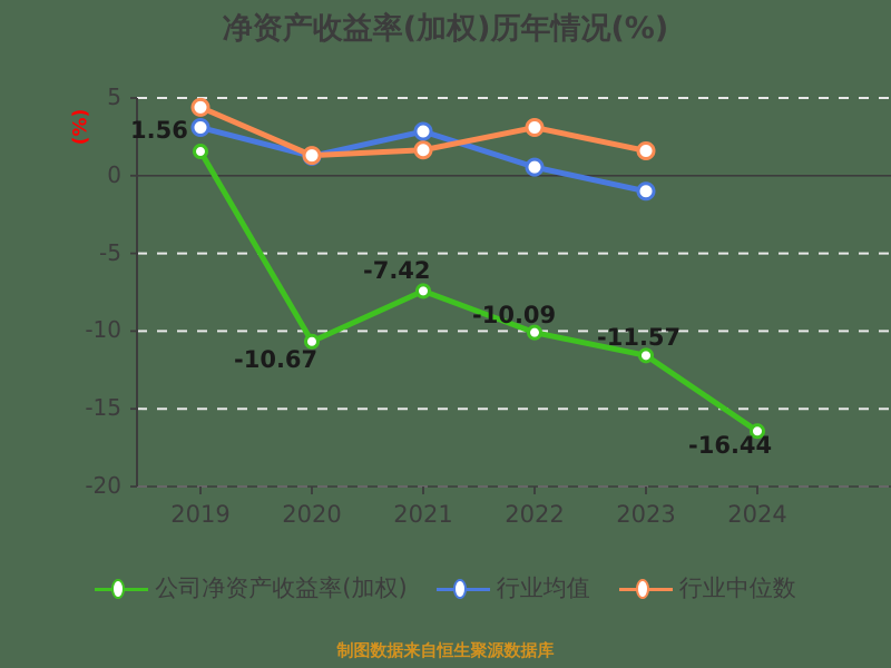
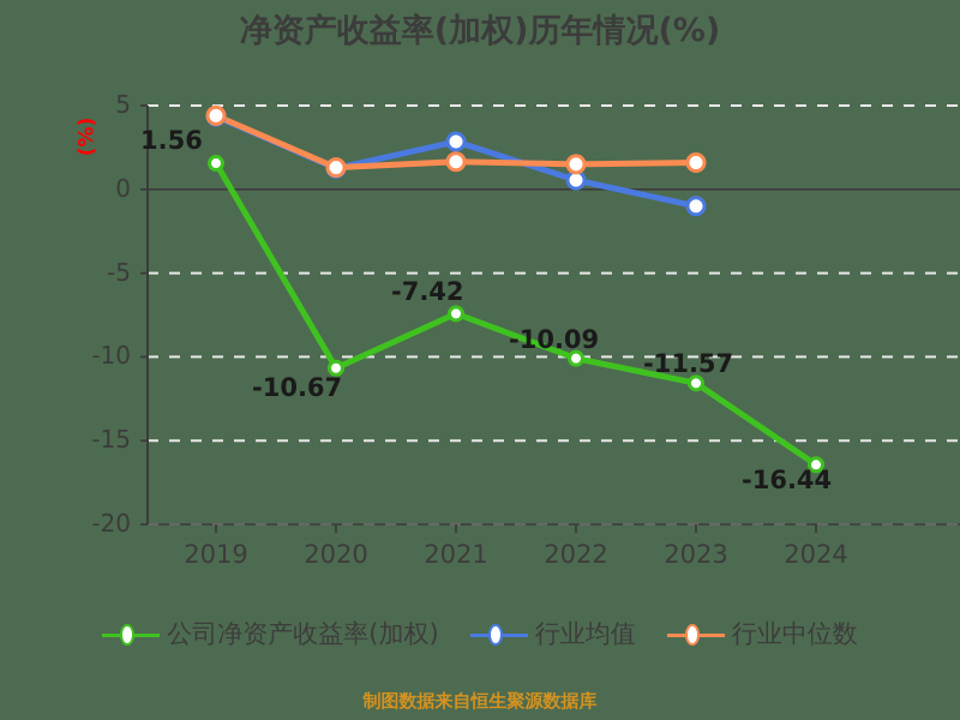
行业均值/2019: 3.1 -> 4.3
行业中位数/2022: 3.1 -> 1.5
